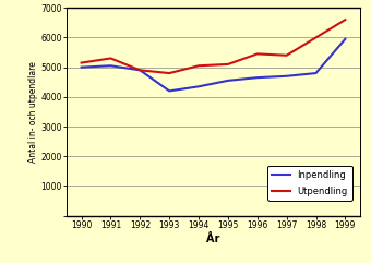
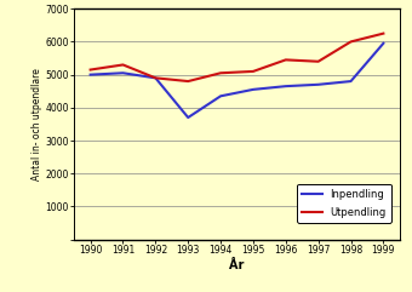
Inpendling/1993: 4200 -> 3700
Utpendling/1999: 6600 -> 6250
